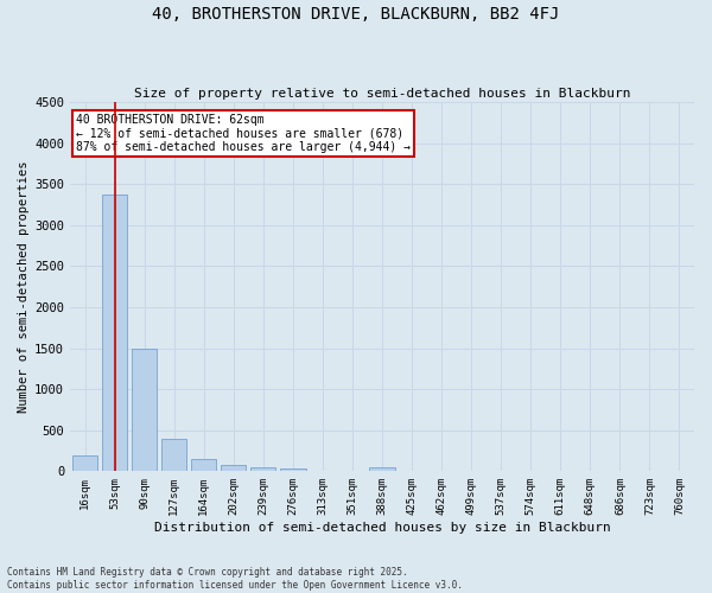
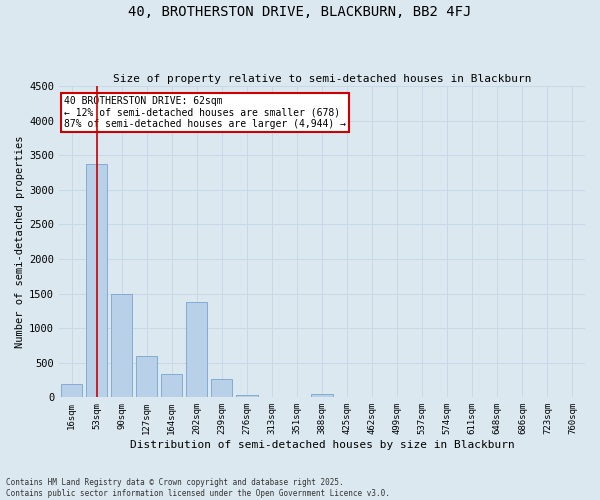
127sqm: 390 -> 600
164sqm: 150 -> 340
202sqm: 80 -> 1380
239sqm: 50 -> 260
